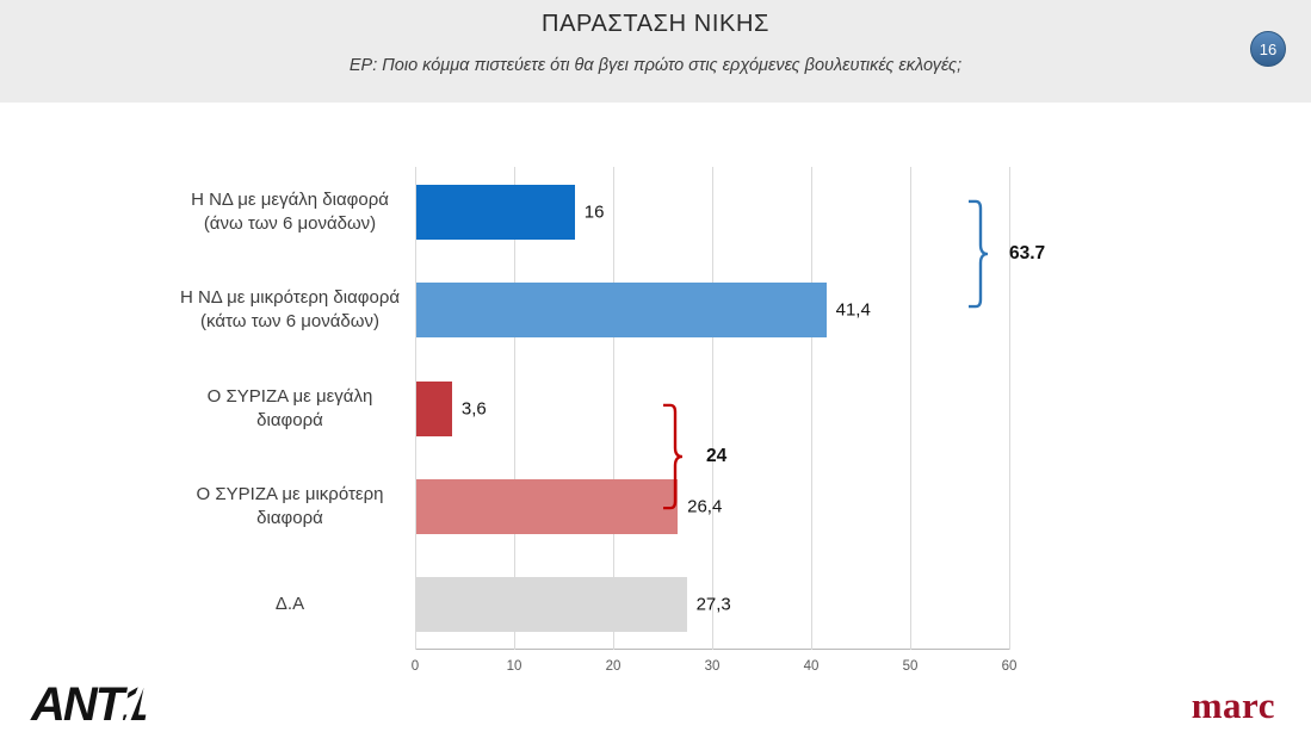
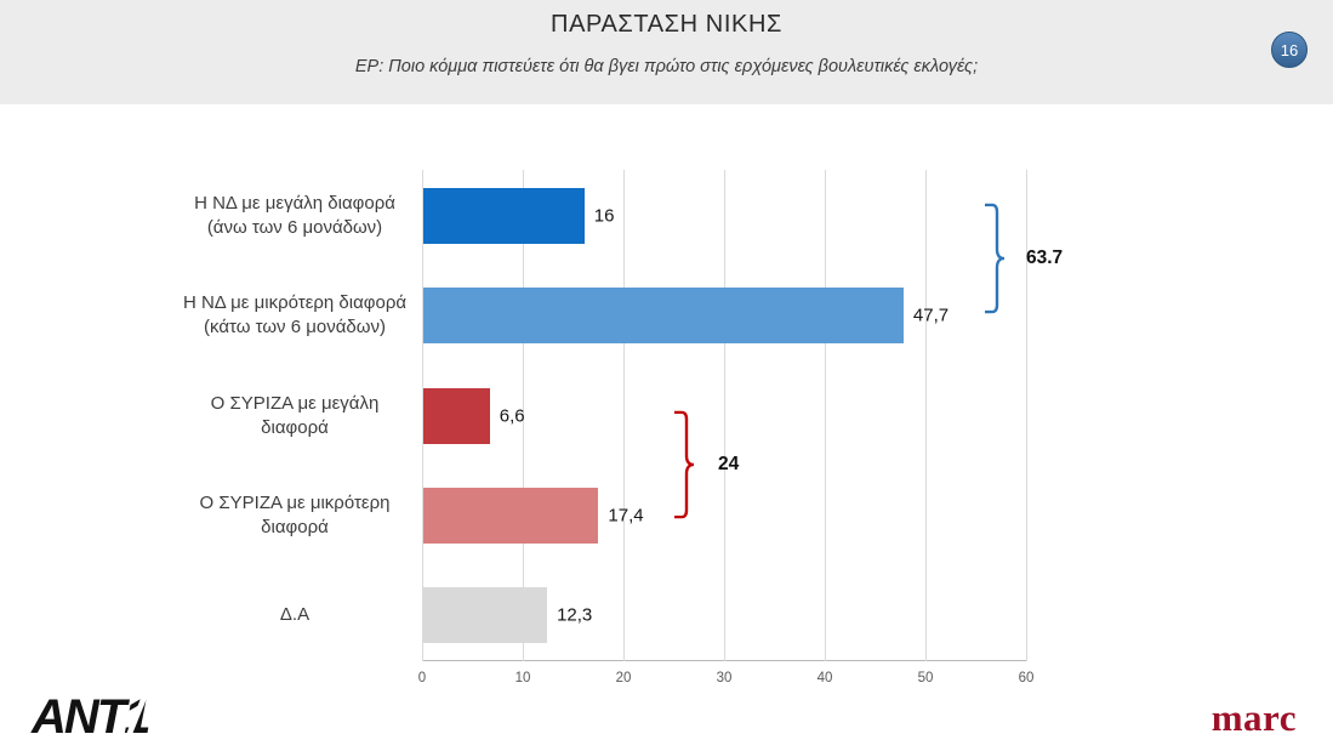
Η ΝΔ με μικρότερη διαφορά (κάτω των 6 μονάδων): 41,4 -> 47,7
Ο ΣΥΡΙΖΑ με μεγάλη διαφορά: 3,6 -> 6,6
Ο ΣΥΡΙΖΑ με μικρότερη διαφορά: 26,4 -> 17,4
Δ.Α: 27,3 -> 12,3
